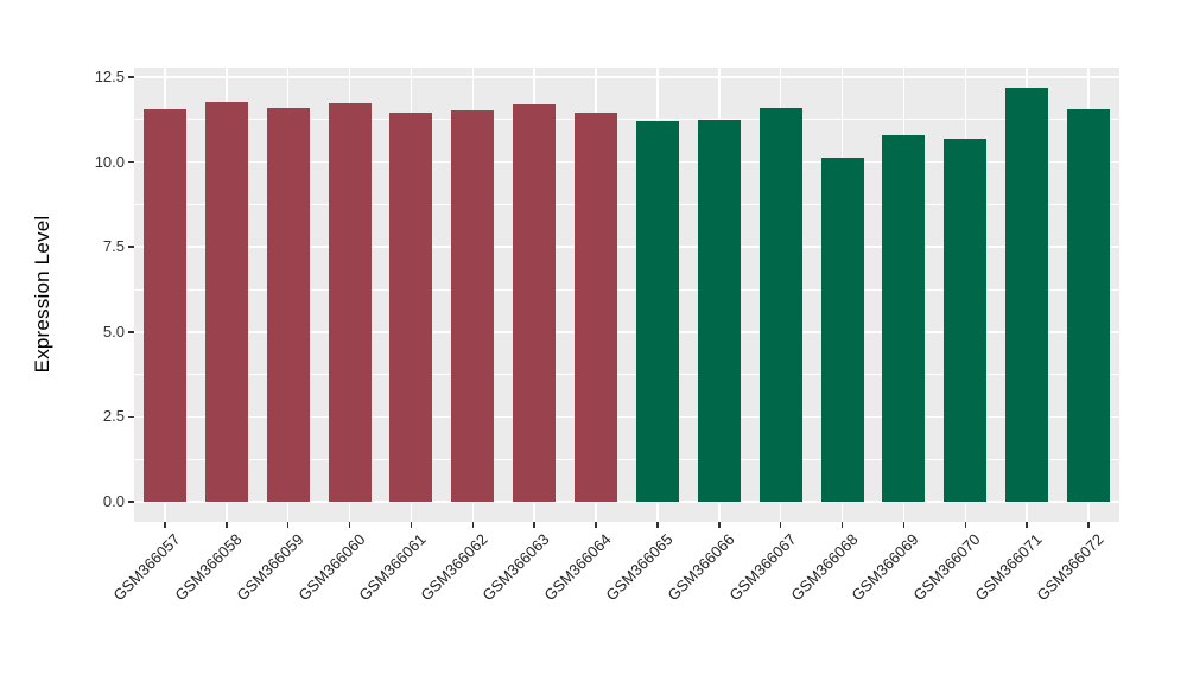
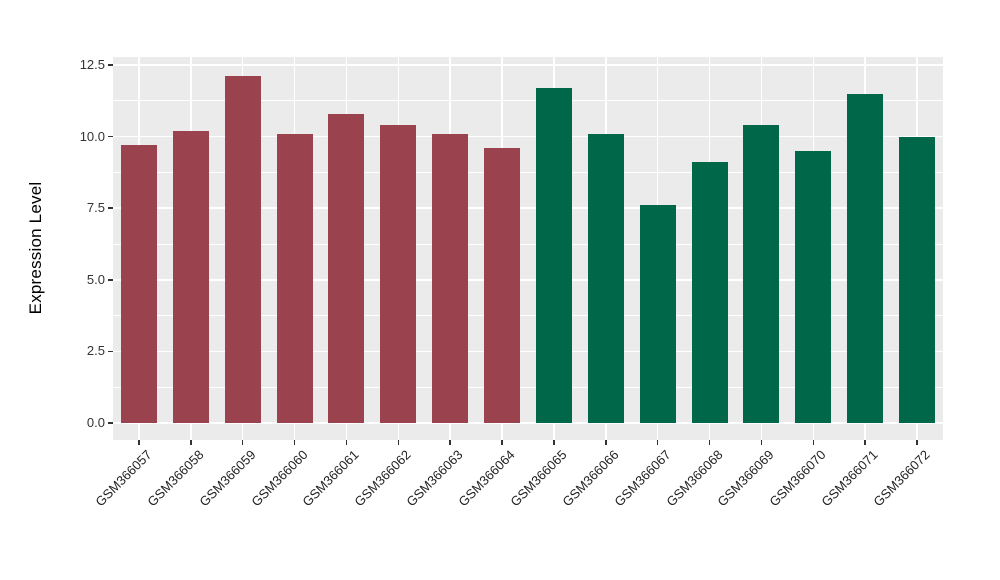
GSM366057: 11.6 -> 9.7
GSM366058: 11.8 -> 10.2
GSM366059: 11.6 -> 12.1
GSM366060: 11.7 -> 10.1
GSM366061: 11.5 -> 10.8
GSM366062: 11.5 -> 10.4
GSM366063: 11.7 -> 10.1
GSM366064: 11.4 -> 9.6
GSM366065: 11.2 -> 11.7
GSM366066: 11.2 -> 10.1
GSM366067: 11.6 -> 7.6
GSM366068: 10.1 -> 9.1
GSM366069: 10.8 -> 10.4
GSM366070: 10.7 -> 9.5
GSM366071: 12.2 -> 11.5
GSM366072: 11.6 -> 10.0
